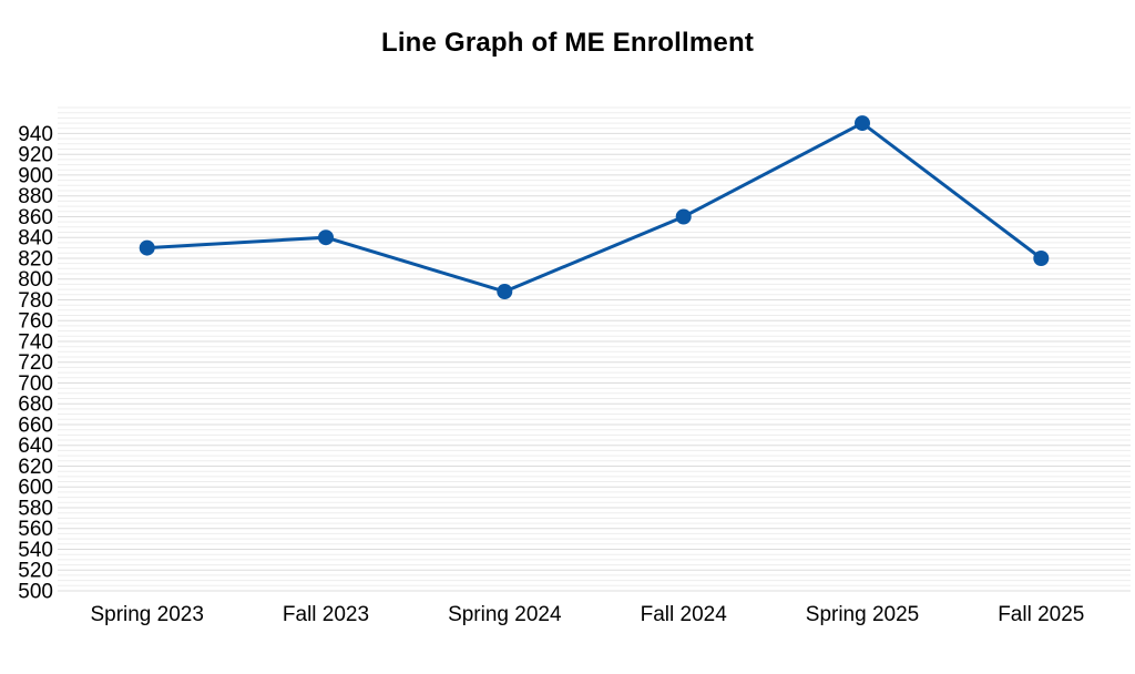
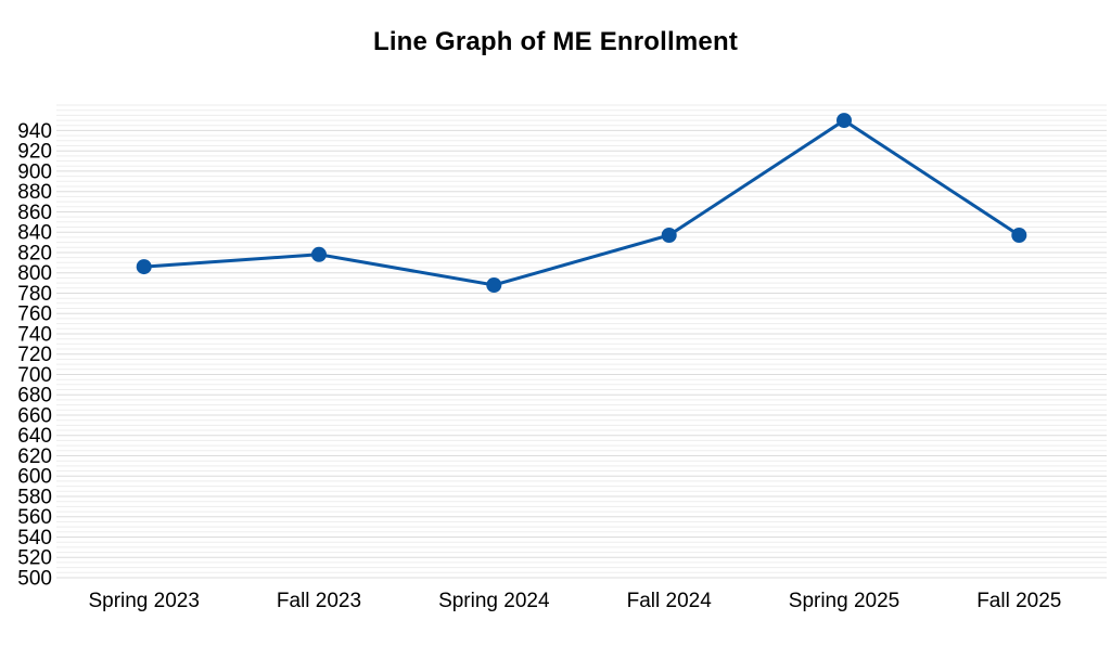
Spring 2023: 830 -> 810
Fall 2023: 840 -> 820
Fall 2024: 860 -> 840
Fall 2025: 820 -> 840
